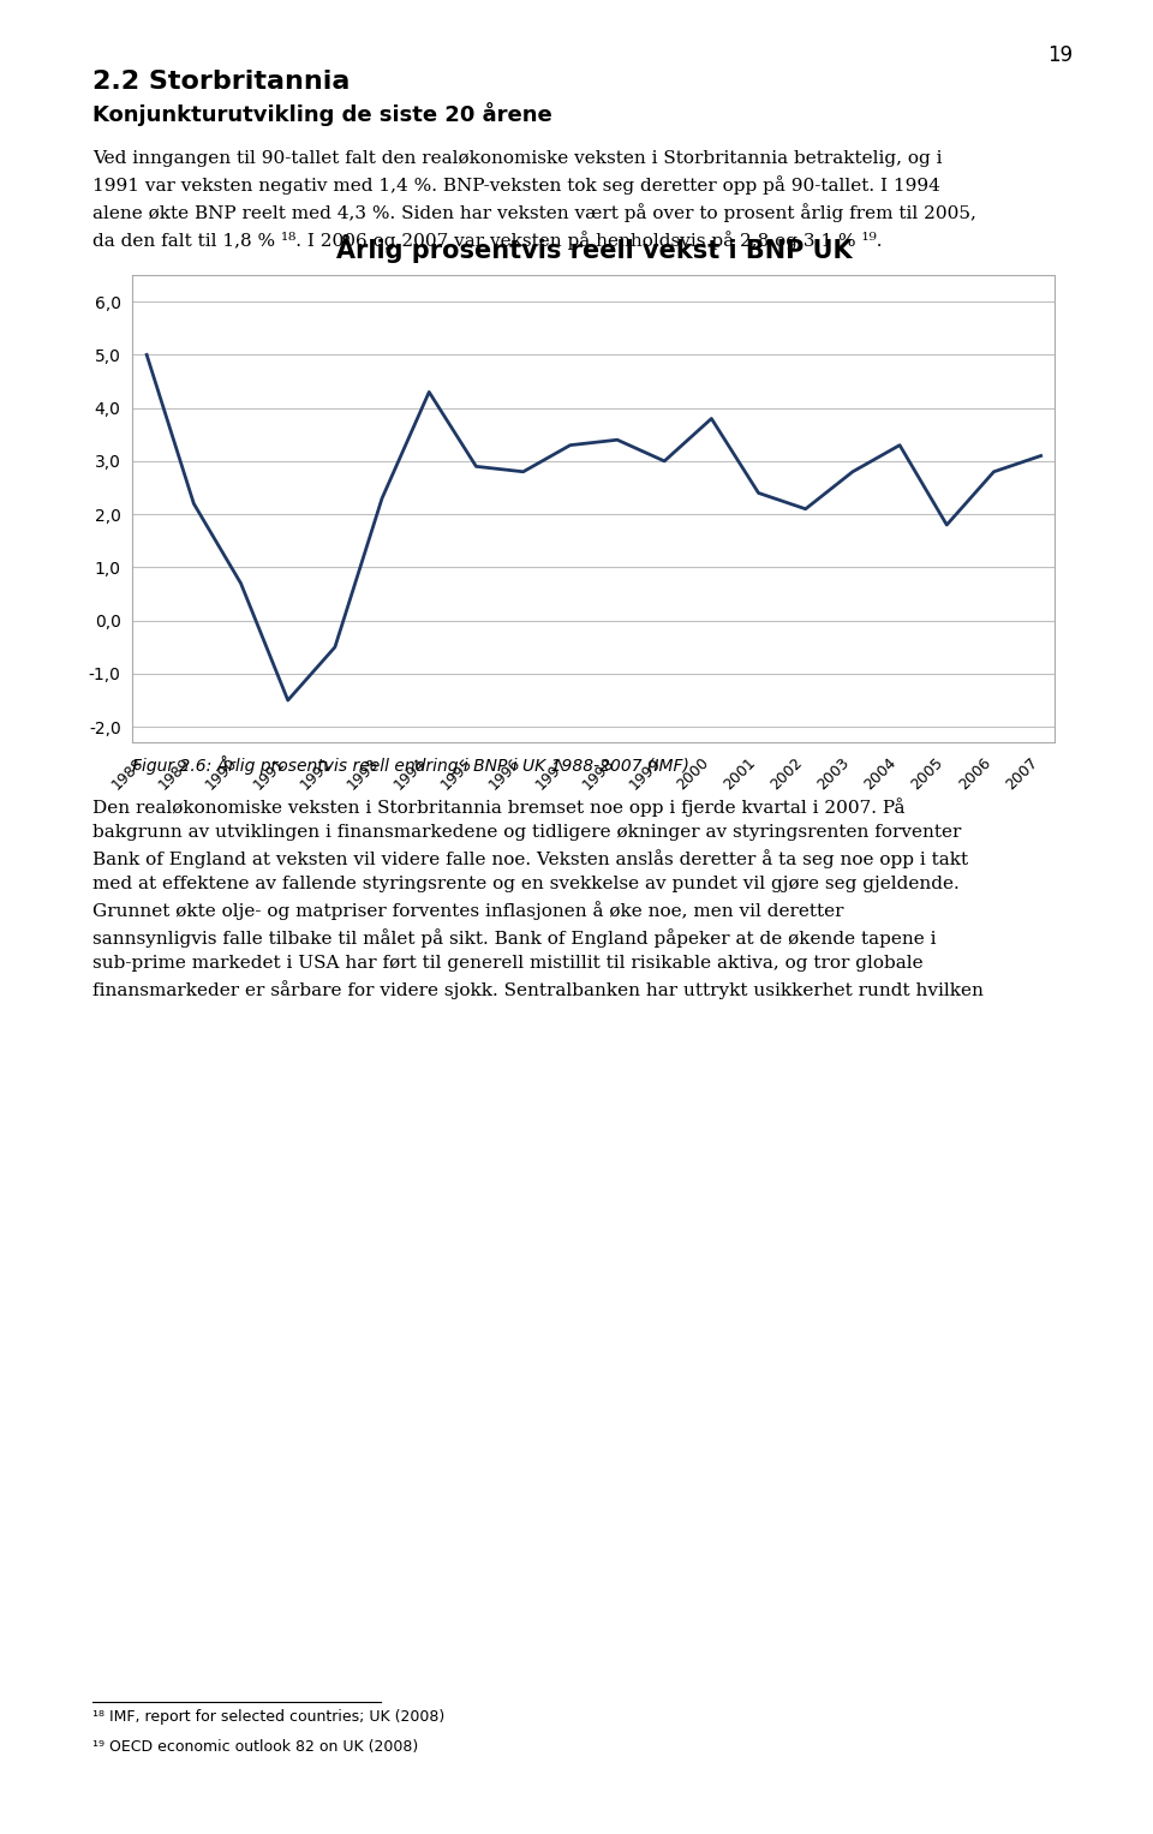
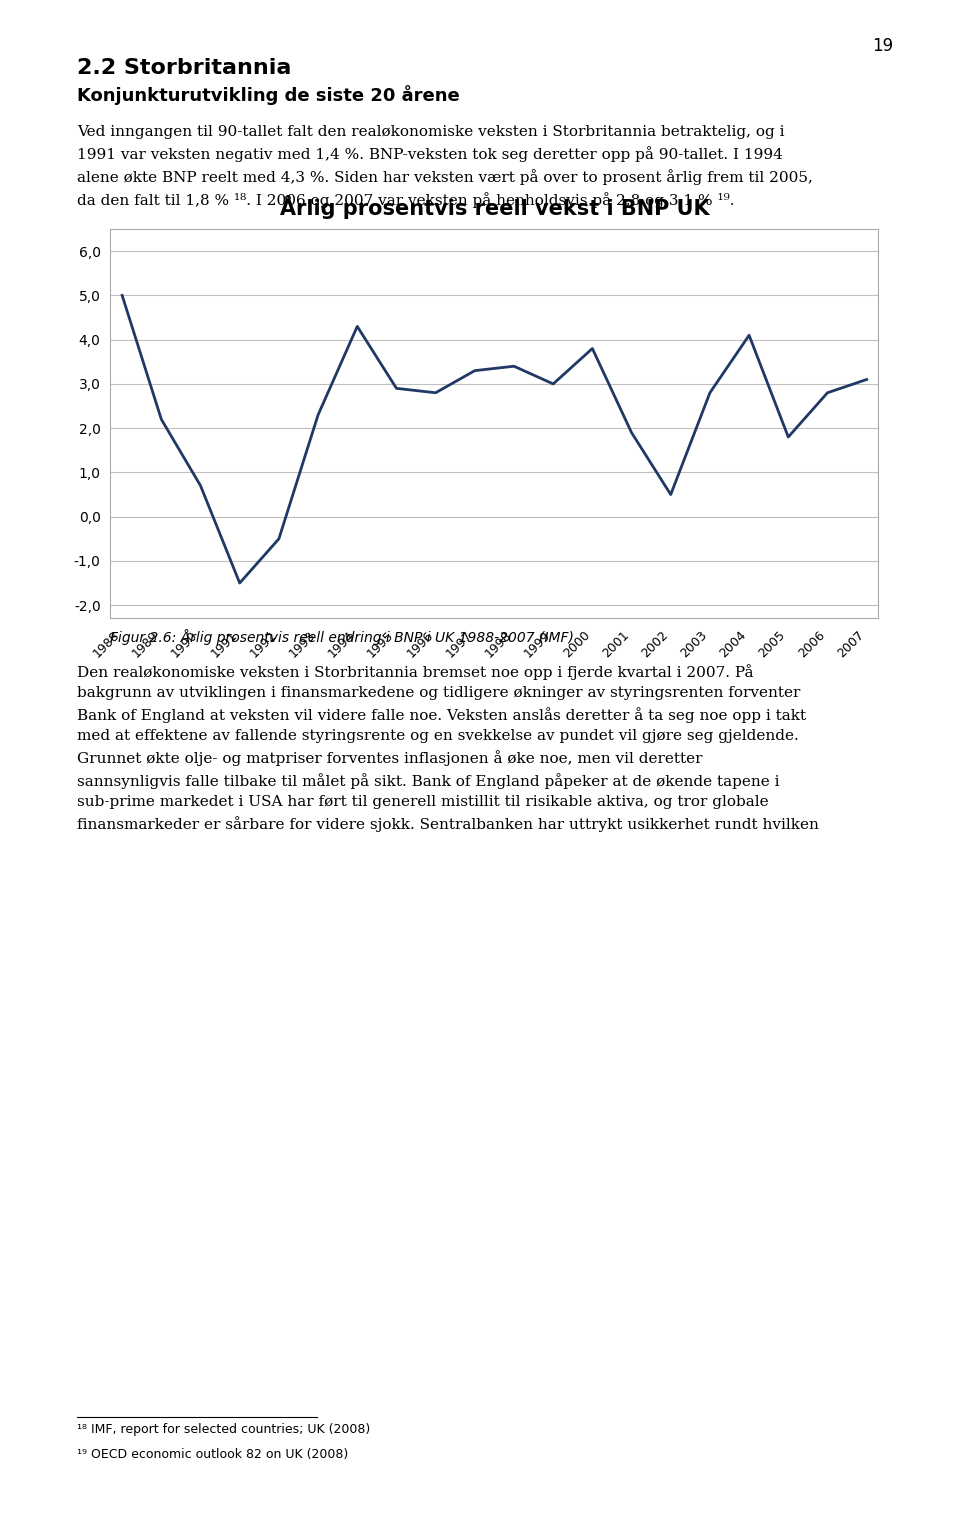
2001: 2,4 -> 1,9
2002: 2,1 -> 0,5
2004: 3,3 -> 4,1
